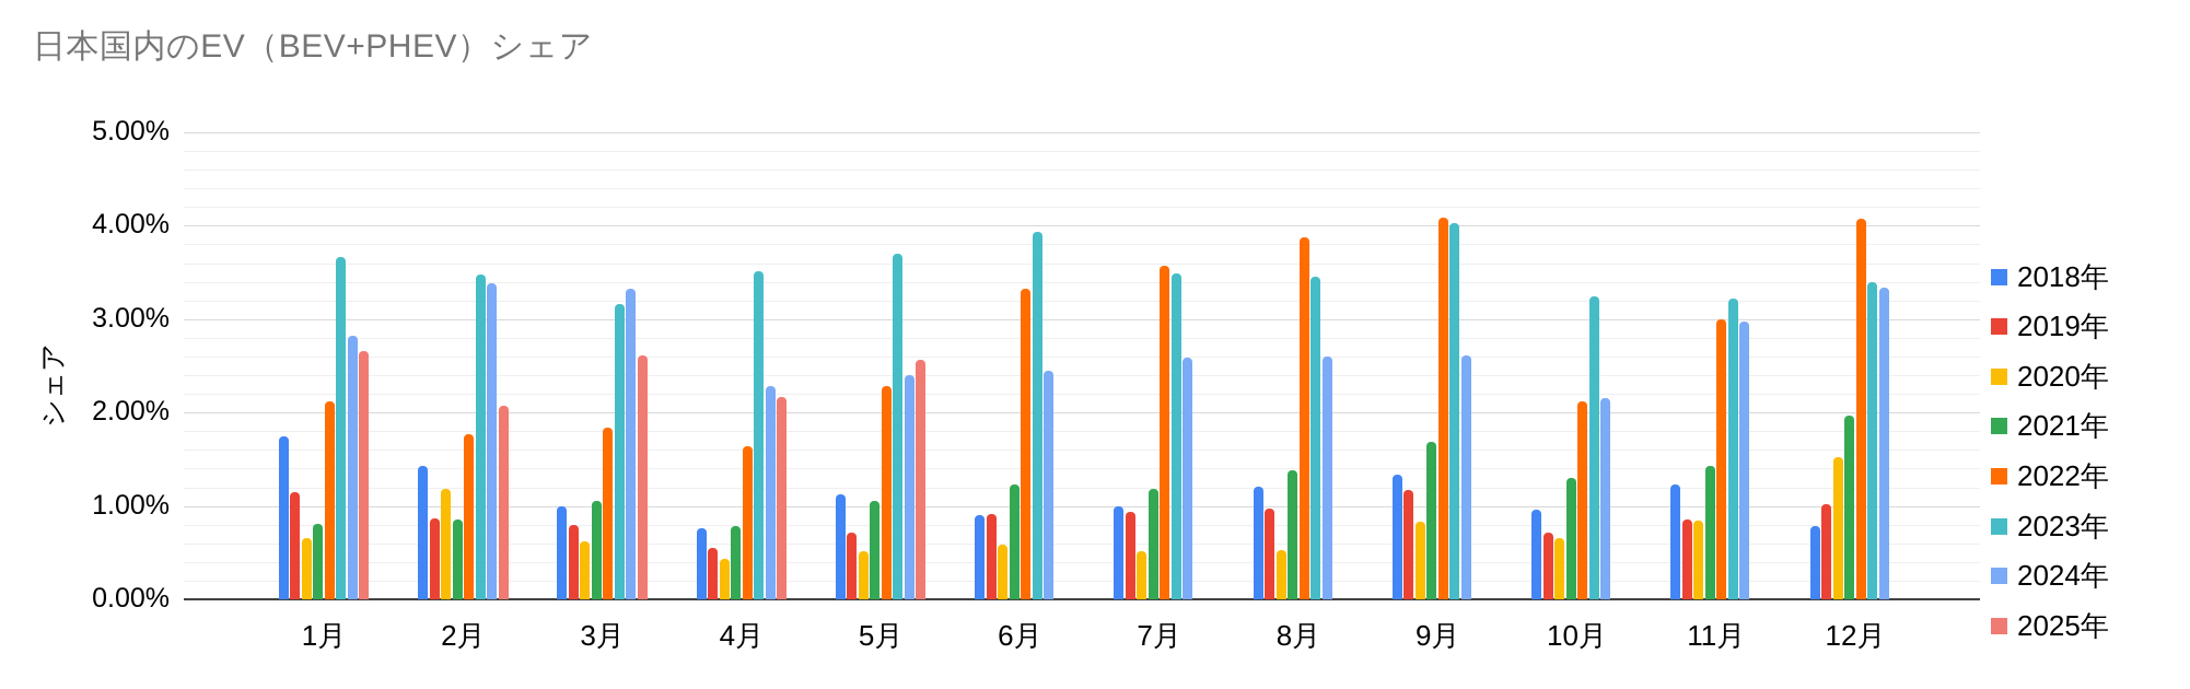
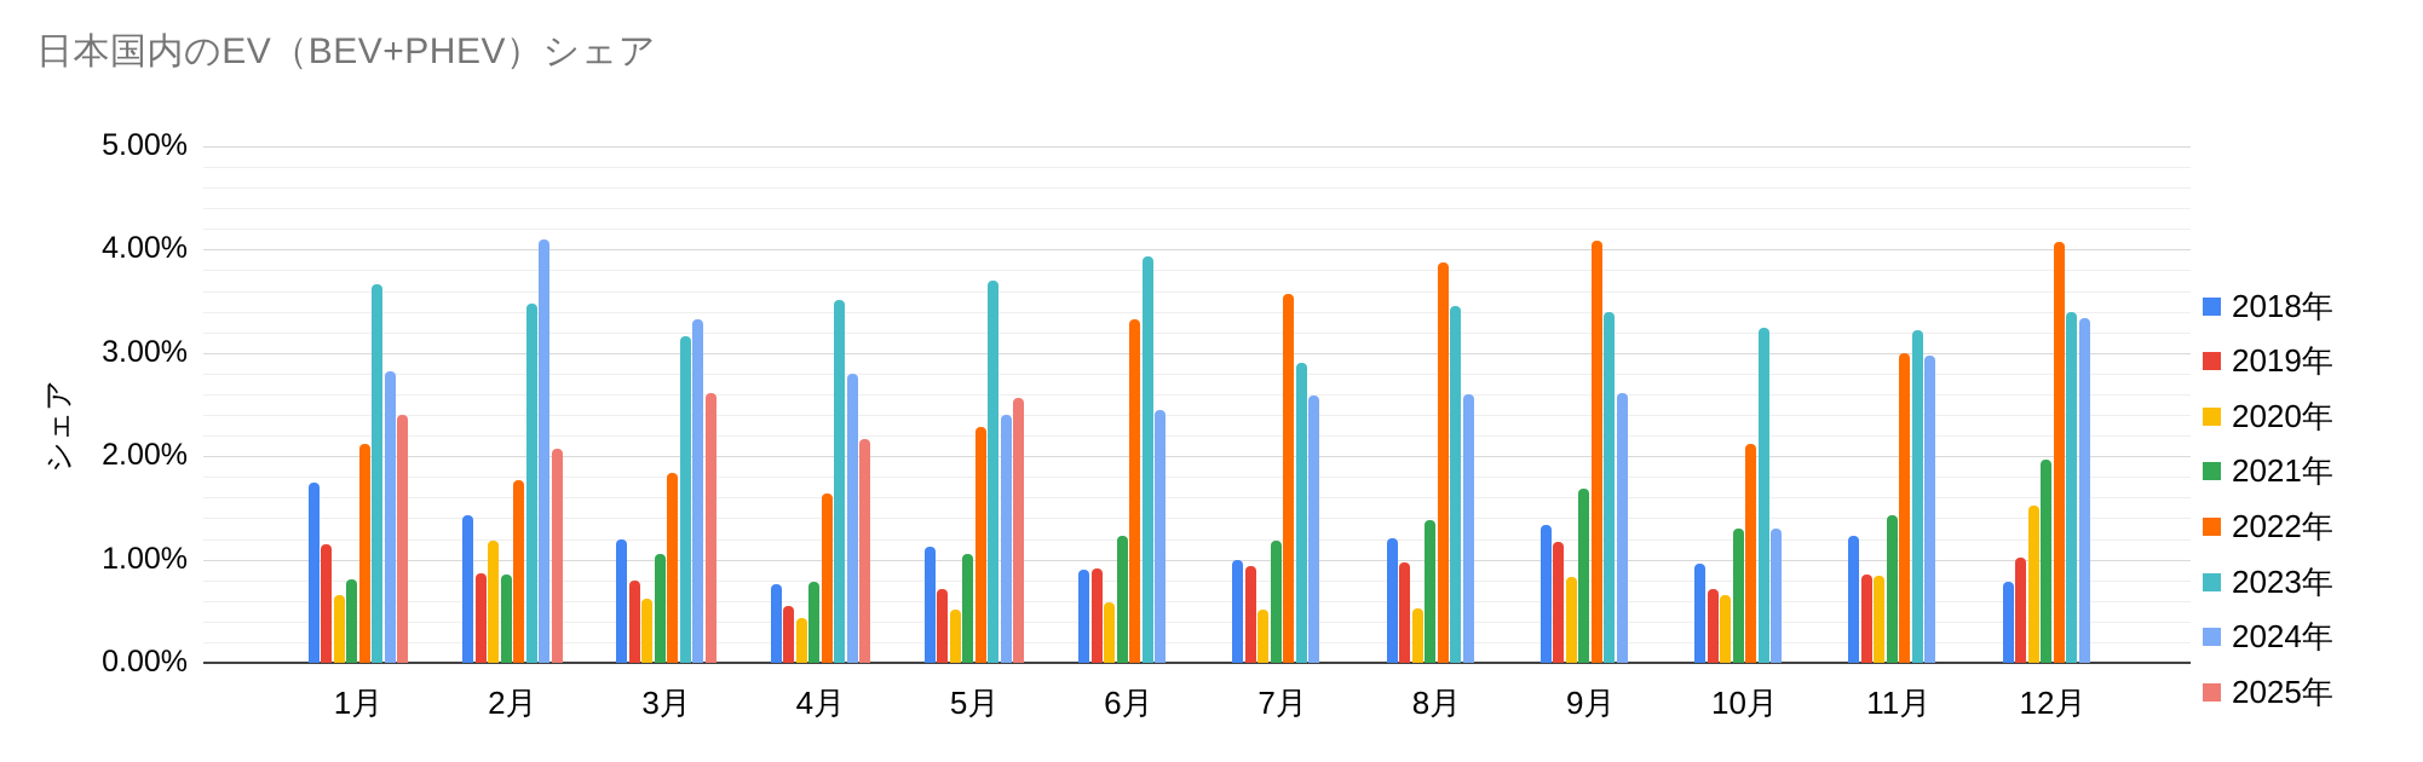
2025年/1月: 2.7% -> 2.4%
2024年/2月: 3.4% -> 4.1%
2018年/3月: 1.0% -> 1.2%
2024年/4月: 2.3% -> 2.8%
2023年/7月: 3.5% -> 2.9%
2023年/9月: 4.0% -> 3.4%
2024年/10月: 2.2% -> 1.3%
